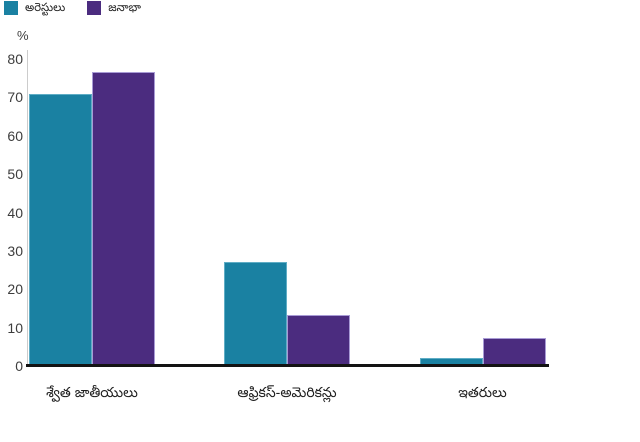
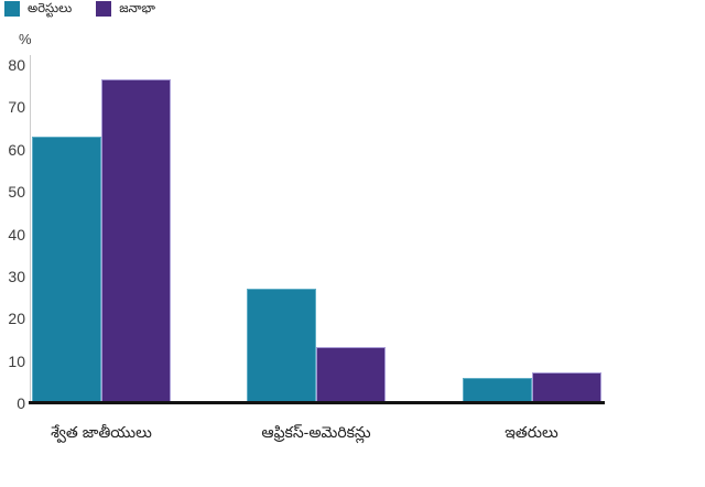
అరెస్టులు/శ్వేత జాతీయులు: 71 -> 63
అరెస్టులు/ఇతరులు: 2 -> 6
